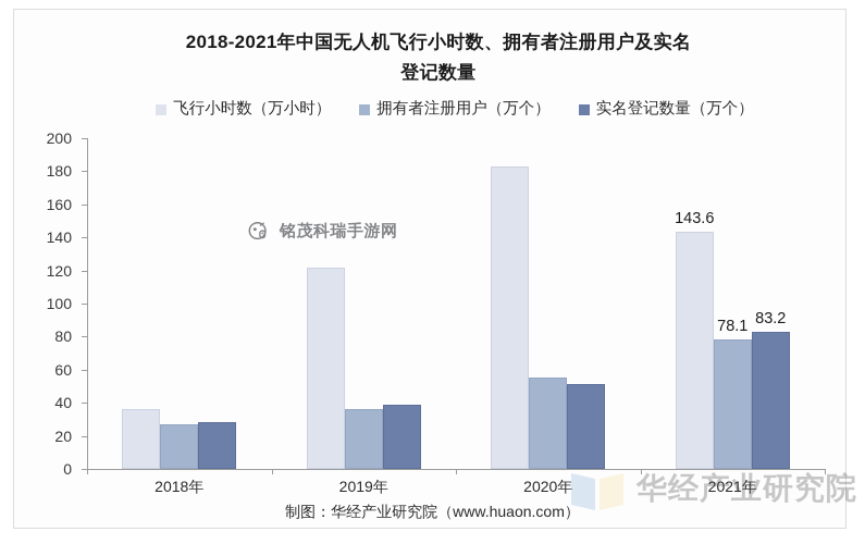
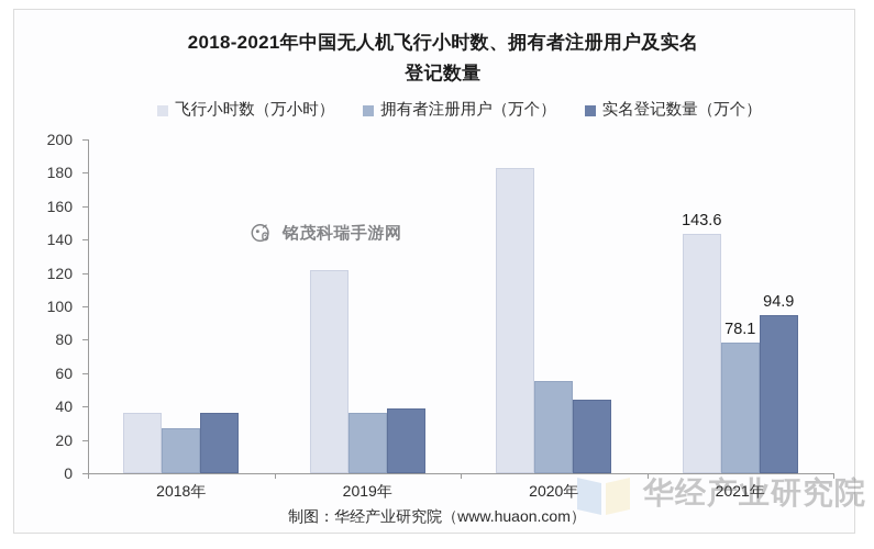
实名登记数量（万个）/2018年: 28 -> 36
实名登记数量（万个）/2020年: 52 -> 44
实名登记数量（万个）/2021年: 83.2 -> 94.9
